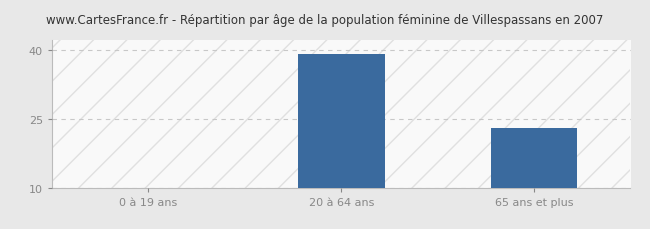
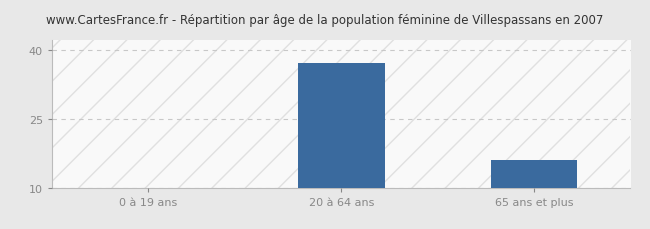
20 à 64 ans: 39 -> 37
65 ans et plus: 23 -> 16
